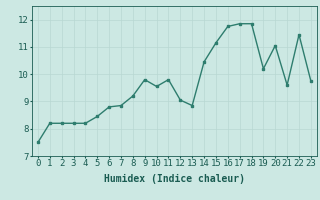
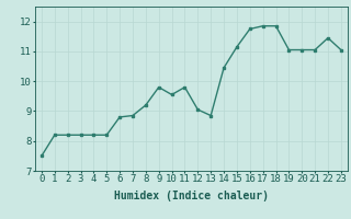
5: 8.45 -> 8.20
19: 10.20 -> 11.05
21: 9.60 -> 11.05
23: 9.75 -> 11.05
